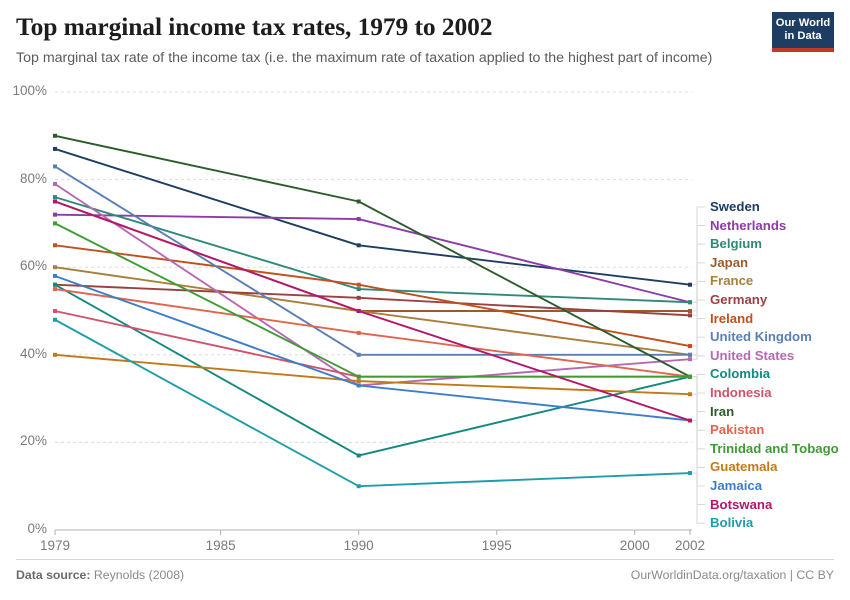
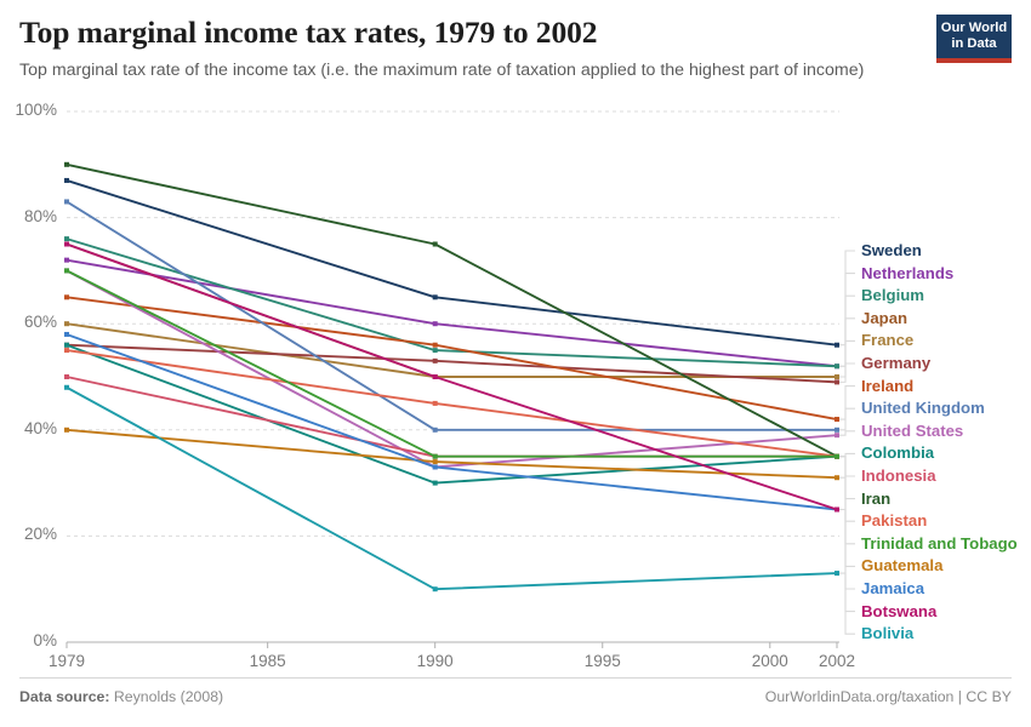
United States/1979: 79% -> 70%
Netherlands/1990: 71% -> 60%
Colombia/1990: 17% -> 30%
France/2002: 40% -> 50%
